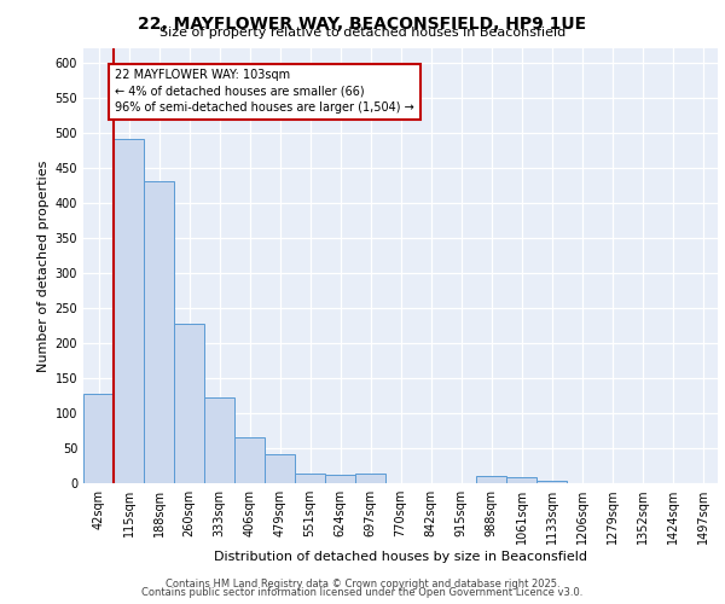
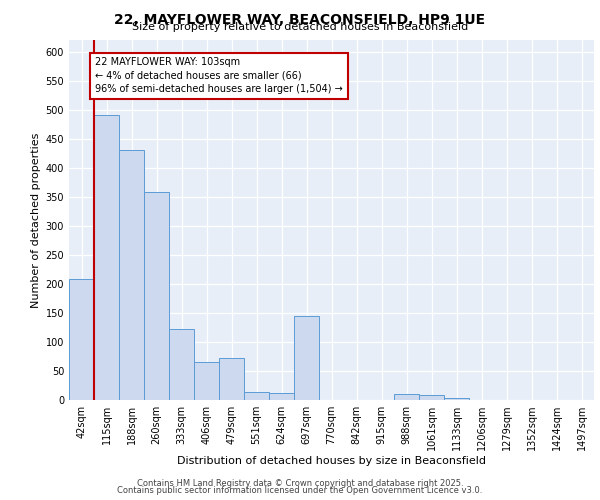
42sqm: 128 -> 208
260sqm: 228 -> 358
479sqm: 42 -> 72
697sqm: 14 -> 144
